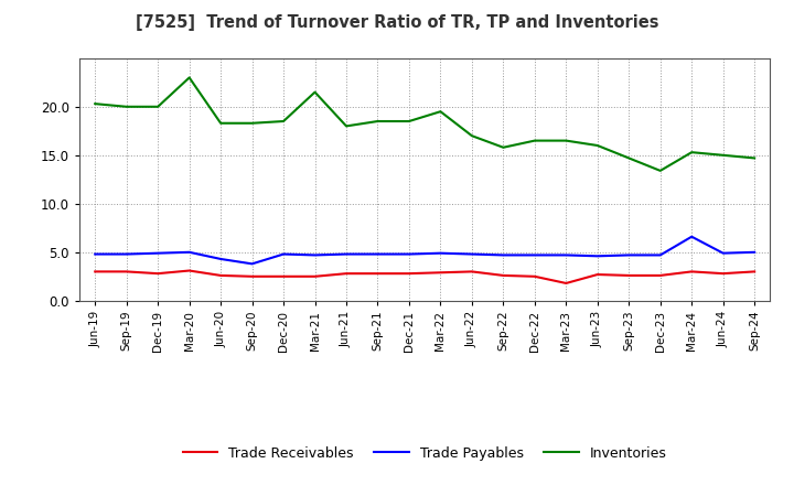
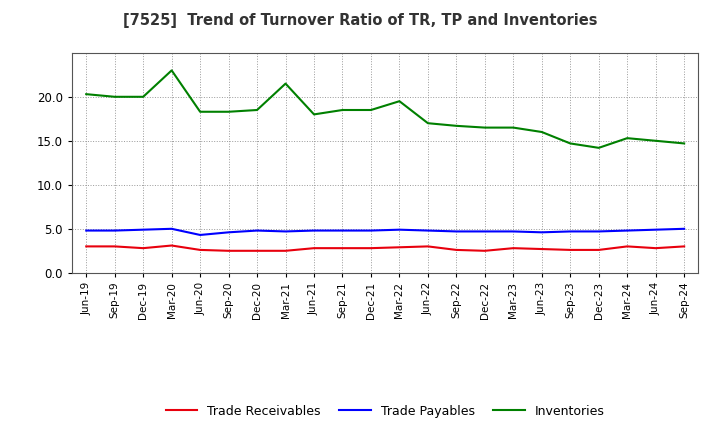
Trade Payables/Sep-20: 3.8 -> 4.6
Inventories/Sep-22: 15.8 -> 16.7
Trade Receivables/Mar-23: 1.8 -> 2.8
Inventories/Dec-23: 13.4 -> 14.2
Trade Payables/Mar-24: 6.6 -> 4.8
